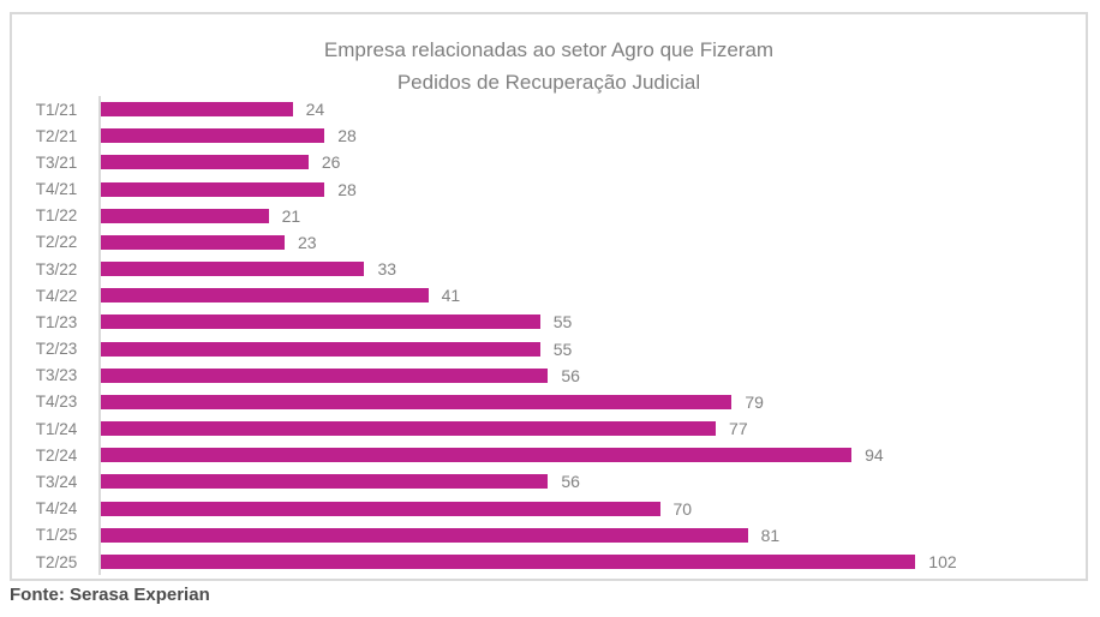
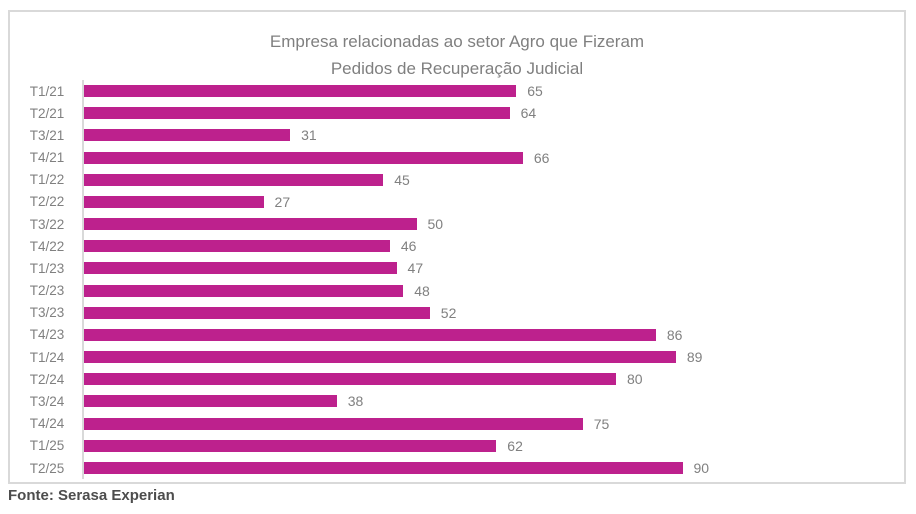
T1/21: 24 -> 65
T2/21: 28 -> 64
T3/21: 26 -> 31
T4/21: 28 -> 66
T1/22: 21 -> 45
T2/22: 23 -> 27
T3/22: 33 -> 50
T4/22: 41 -> 46
T1/23: 55 -> 47
T2/23: 55 -> 48
T3/23: 56 -> 52
T4/23: 79 -> 86
T1/24: 77 -> 89
T2/24: 94 -> 80
T3/24: 56 -> 38
T4/24: 70 -> 75
T1/25: 81 -> 62
T2/25: 102 -> 90
